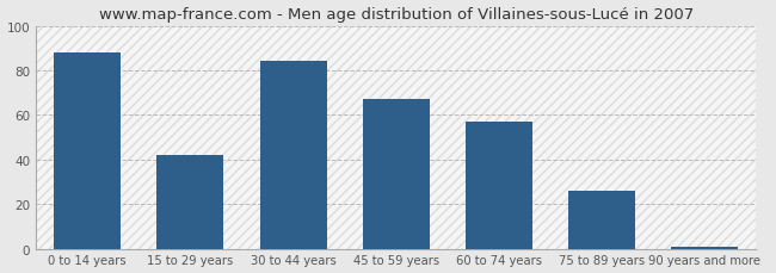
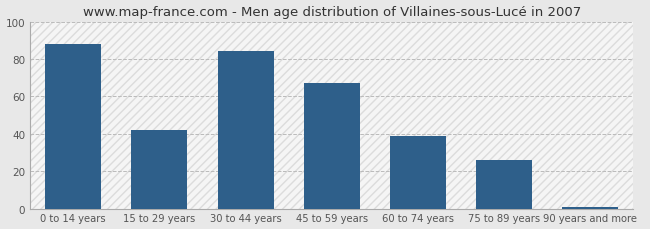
60 to 74 years: 57 -> 39
